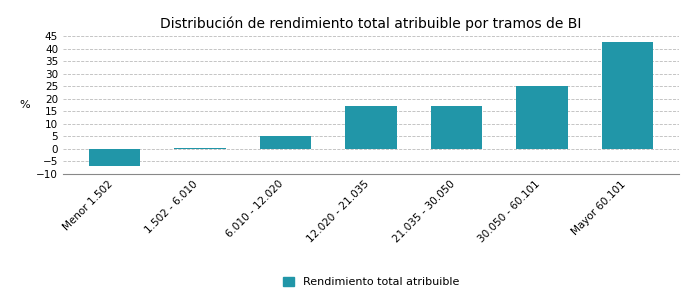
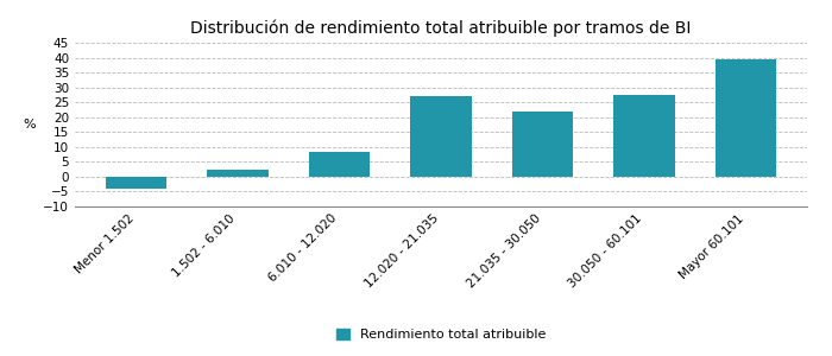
Menor 1.502: -7.0 -> -4.0
1.502 - 6.010: 0.3 -> 2.5
6.010 - 12.020: 5.3 -> 8.5
12.020 - 21.035: 17.3 -> 27.0
21.035 - 30.050: 17.2 -> 22.0
30.050 - 60.101: 25.2 -> 27.5
Mayor 60.101: 42.5 -> 39.5
